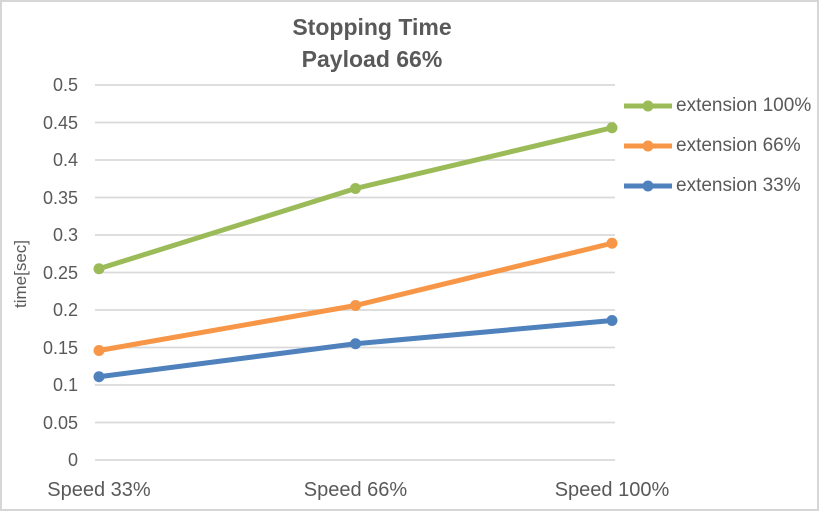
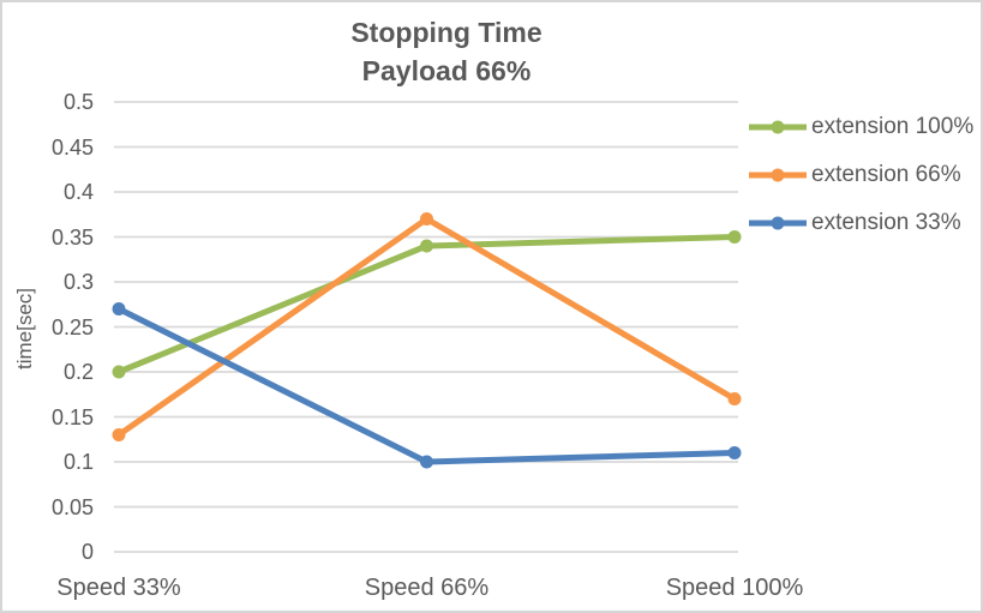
extension 100%/Speed 33%: 0.26 -> 0.20
extension 66%/Speed 33%: 0.15 -> 0.13
extension 33%/Speed 33%: 0.11 -> 0.27
extension 100%/Speed 66%: 0.36 -> 0.34
extension 66%/Speed 66%: 0.21 -> 0.37
extension 33%/Speed 66%: 0.15 -> 0.10
extension 100%/Speed 100%: 0.44 -> 0.35
extension 66%/Speed 100%: 0.29 -> 0.17
extension 33%/Speed 100%: 0.19 -> 0.11
